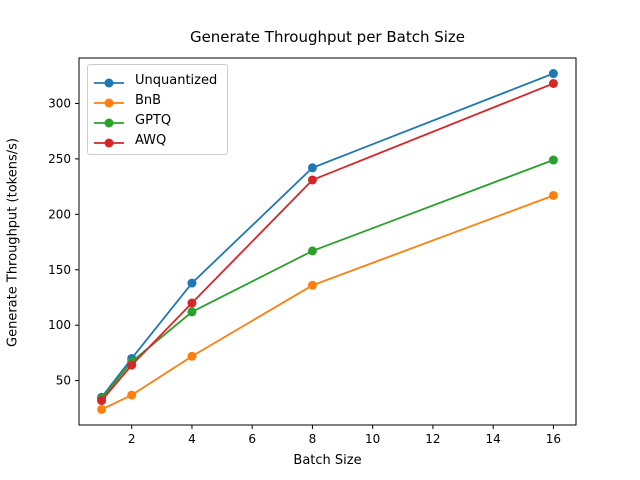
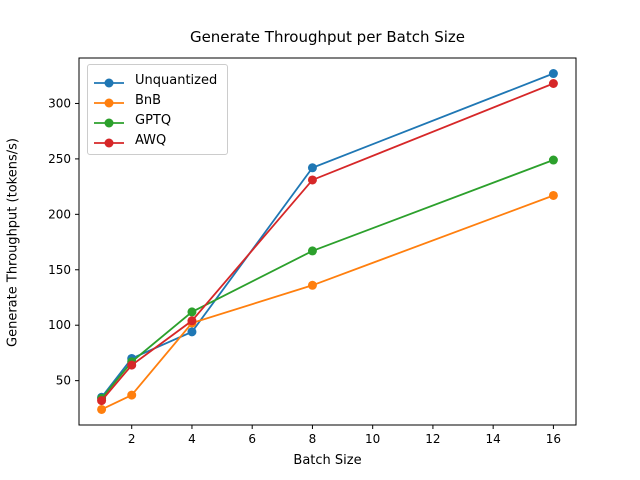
Unquantized/4: 138 -> 94
BnB/4: 72 -> 102
AWQ/4: 120 -> 104
